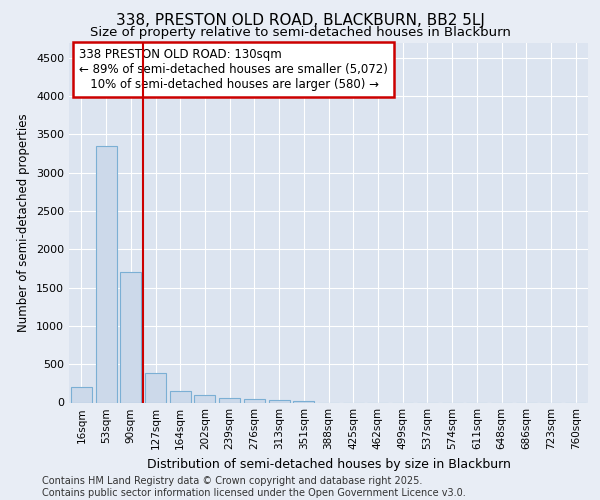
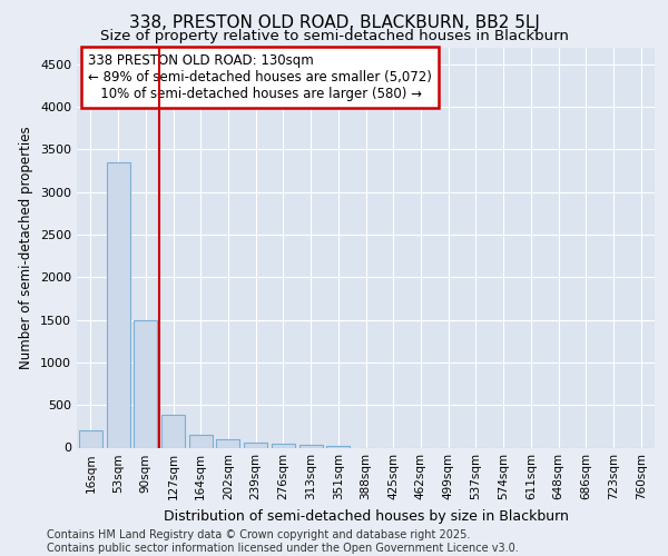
90sqm: 1700 -> 1500
